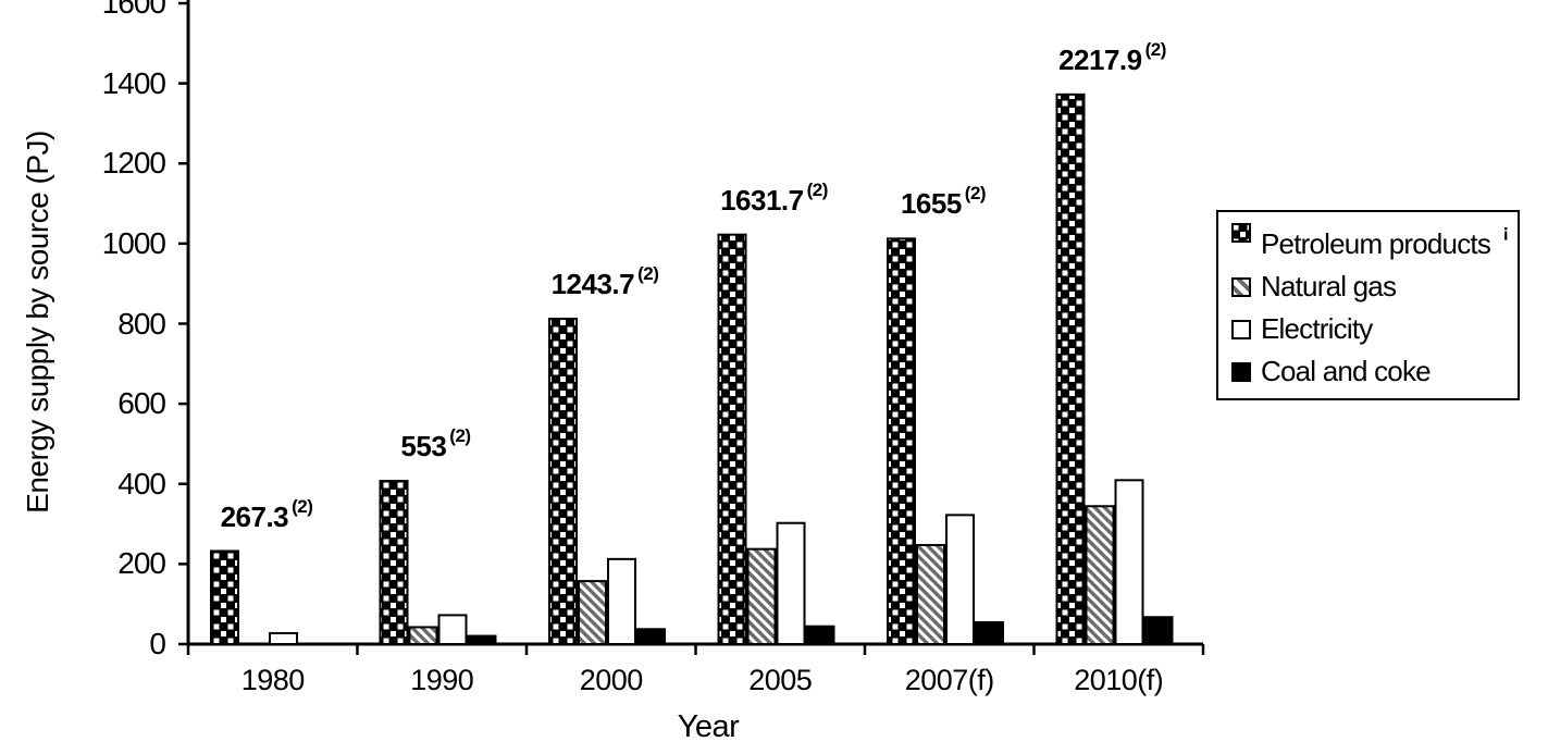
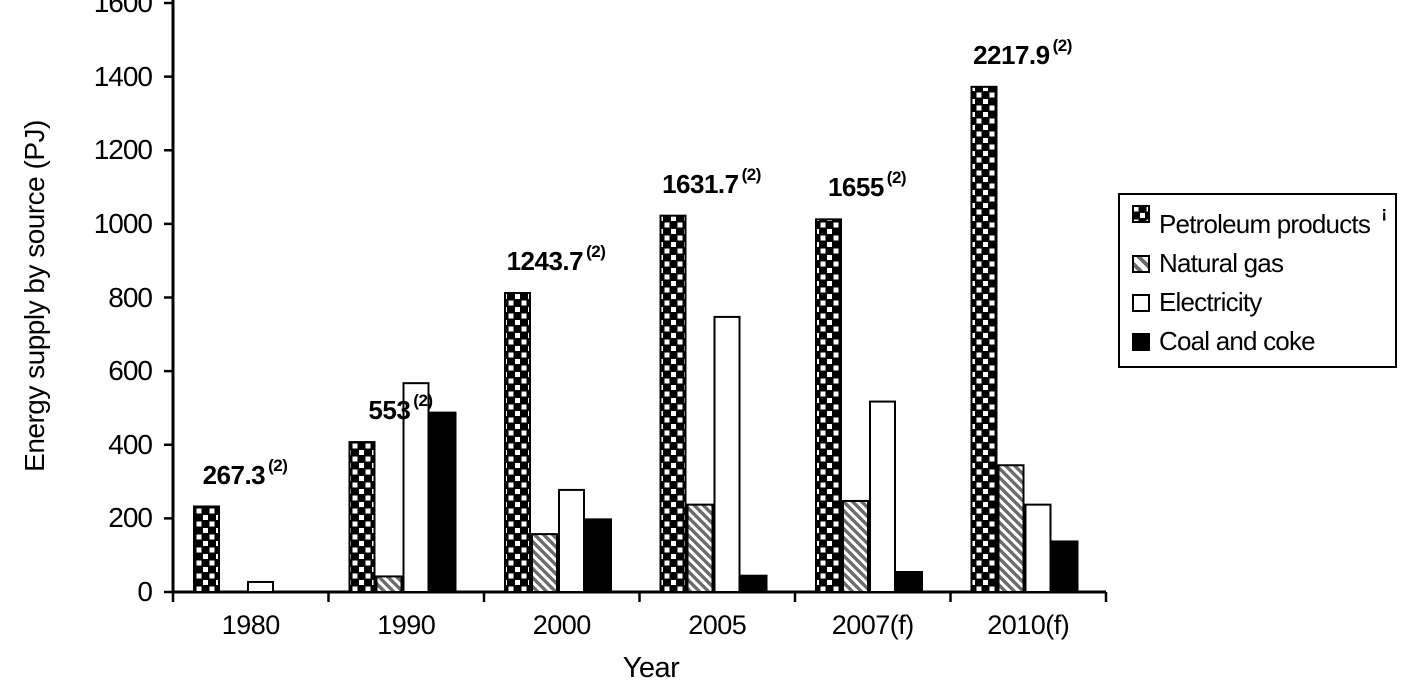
Electricity/1990: 80 -> 570
Coal and coke/1990: 20 -> 490
Electricity/2000: 220 -> 280
Coal and coke/2000: 40 -> 200
Electricity/2005: 300 -> 750
Electricity/2007(f): 320 -> 520
Electricity/2010(f): 410 -> 240
Coal and coke/2010(f): 70 -> 140
